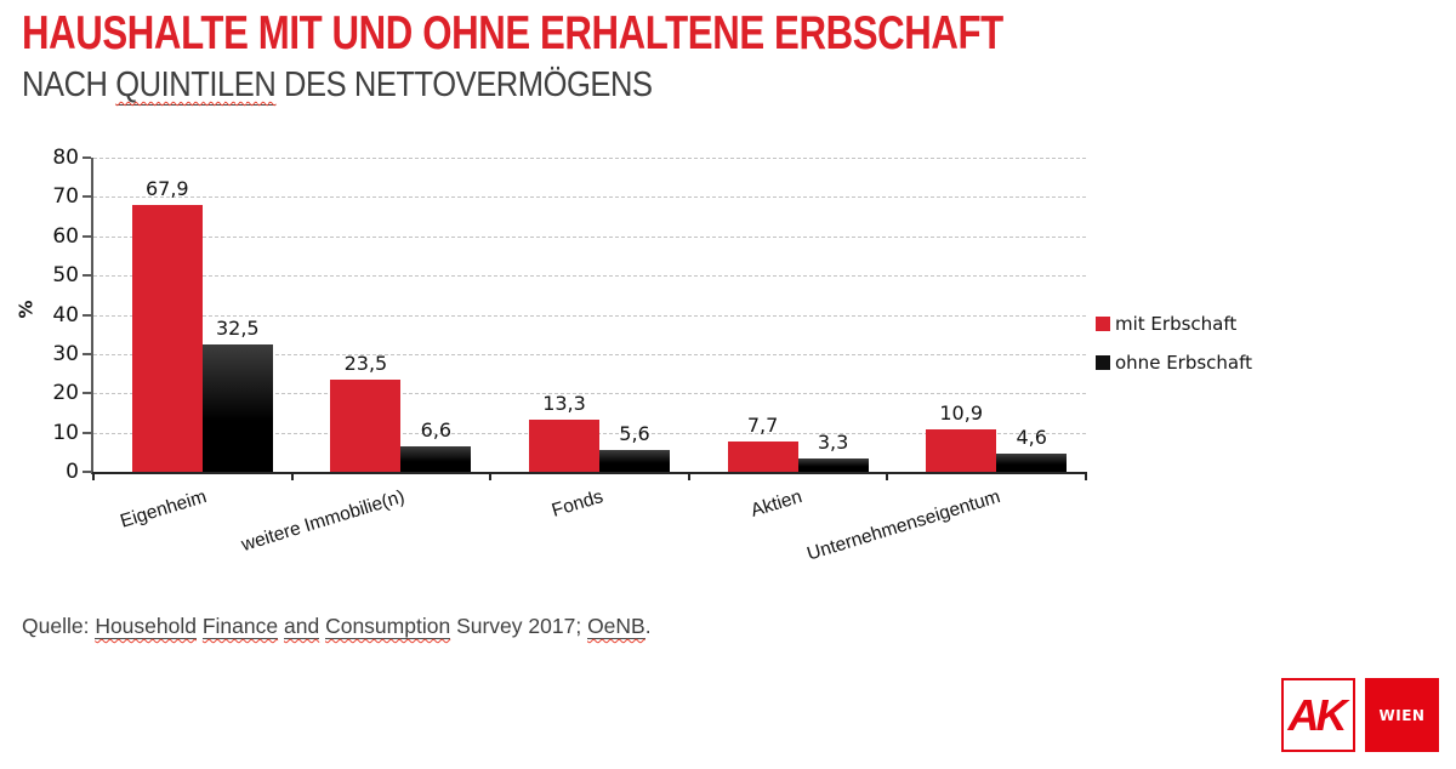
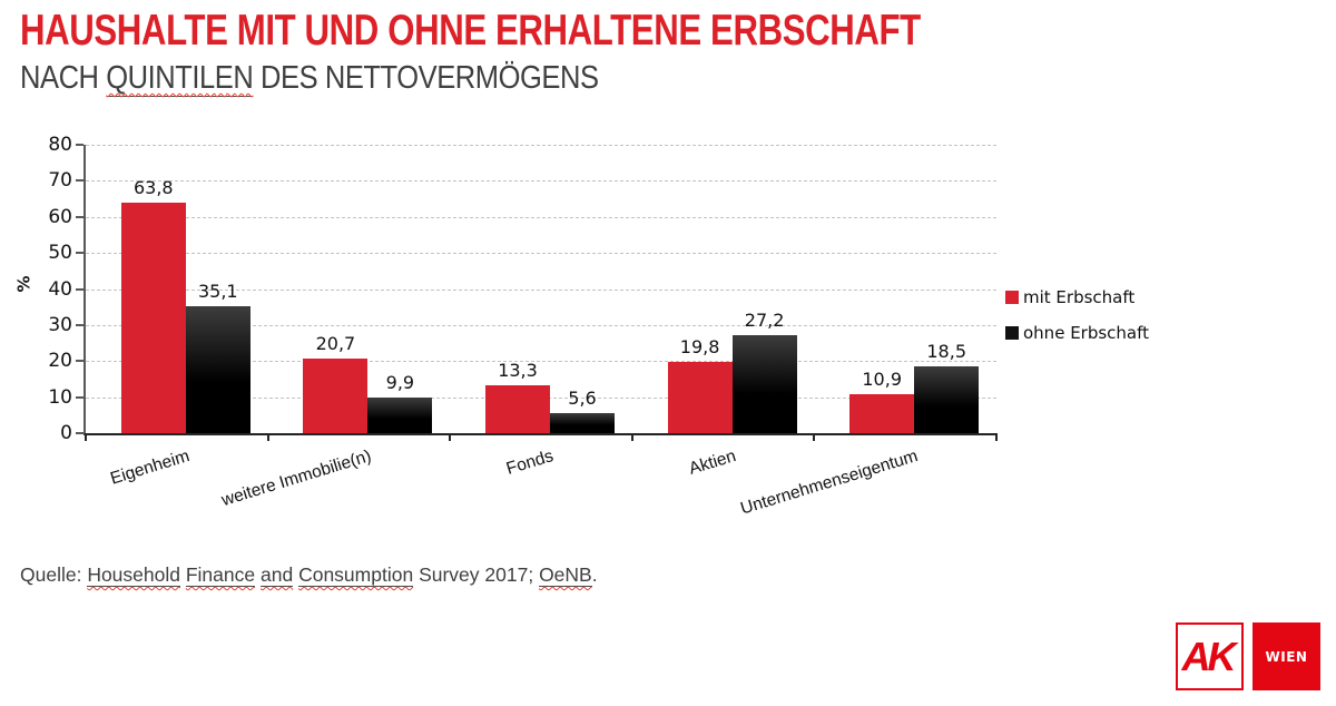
mit Erbschaft/Eigenheim: 67,9 -> 63,8
ohne Erbschaft/Eigenheim: 32,5 -> 35,1
mit Erbschaft/weitere Immobilie(n): 23,5 -> 20,7
ohne Erbschaft/weitere Immobilie(n): 6,6 -> 9,9
mit Erbschaft/Aktien: 7,7 -> 19,8
ohne Erbschaft/Aktien: 3,3 -> 27,2
ohne Erbschaft/Unternehmenseigentum: 4,6 -> 18,5
